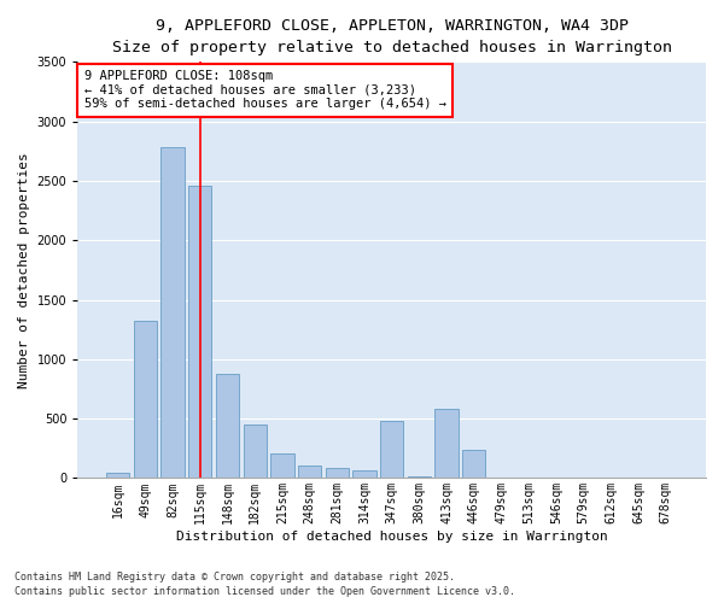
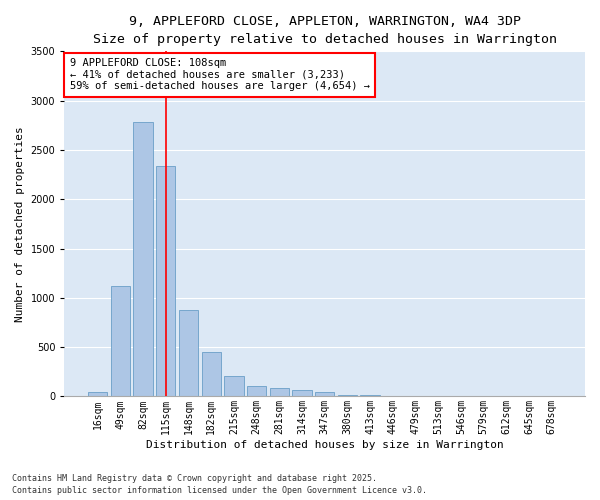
49sqm: 1320 -> 1120
115sqm: 2460 -> 2340
347sqm: 480 -> 40
413sqm: 580 -> 20
446sqm: 240 -> 10
